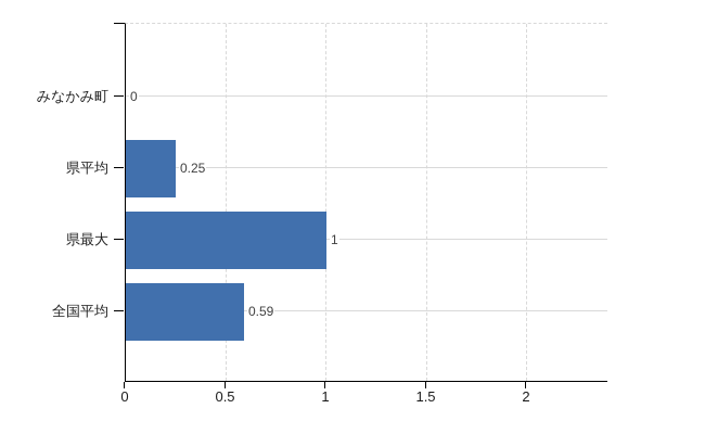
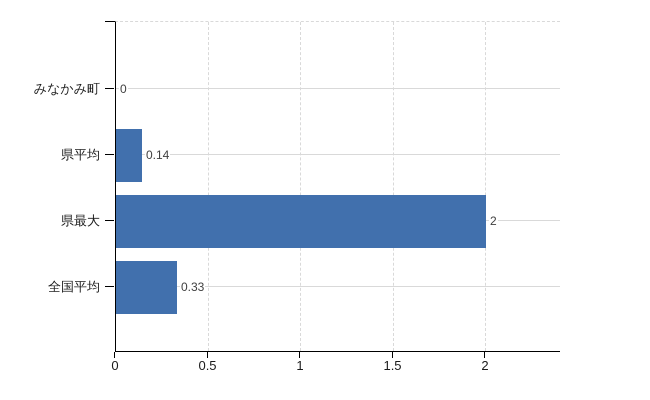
県平均: 0.25 -> 0.14
県最大: 1 -> 2
全国平均: 0.59 -> 0.33
